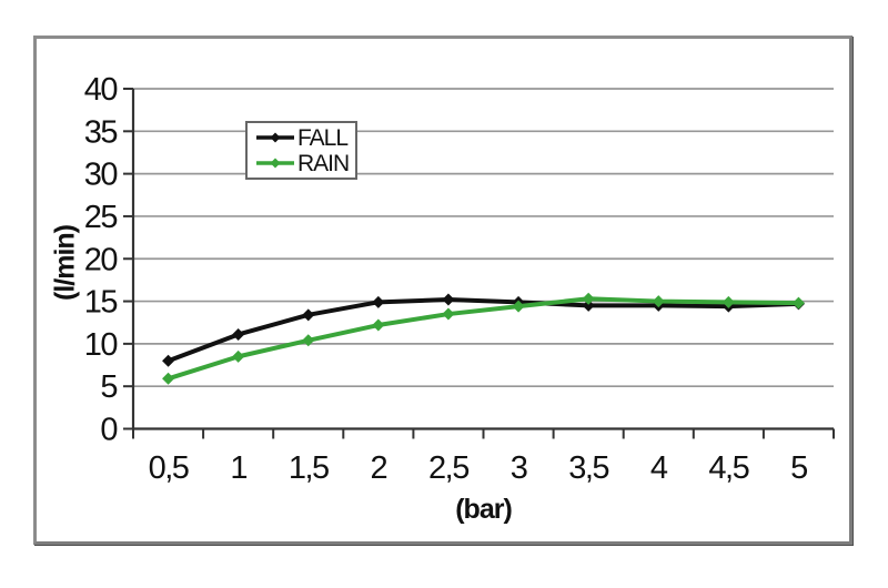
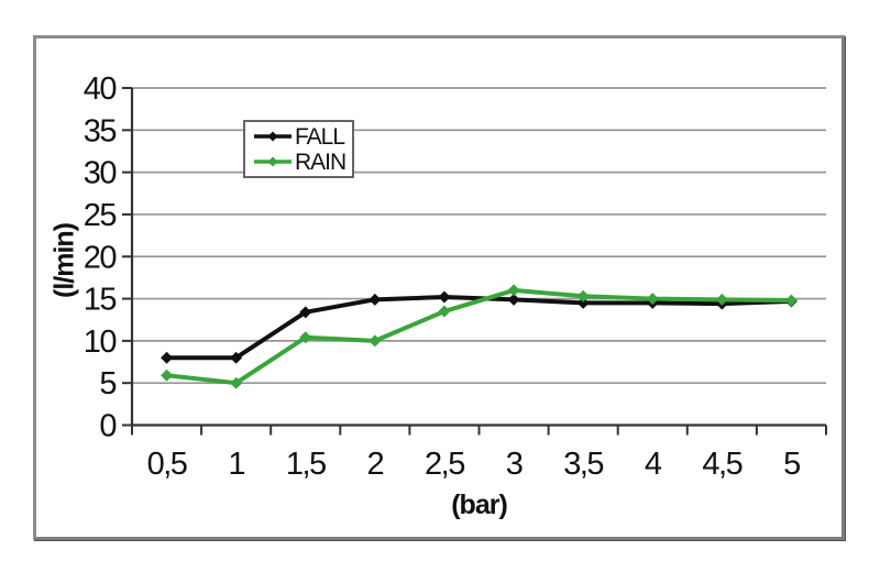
FALL/1: 11 -> 8
RAIN/1: 8 -> 5
RAIN/2: 12 -> 10
RAIN/3: 14 -> 16
